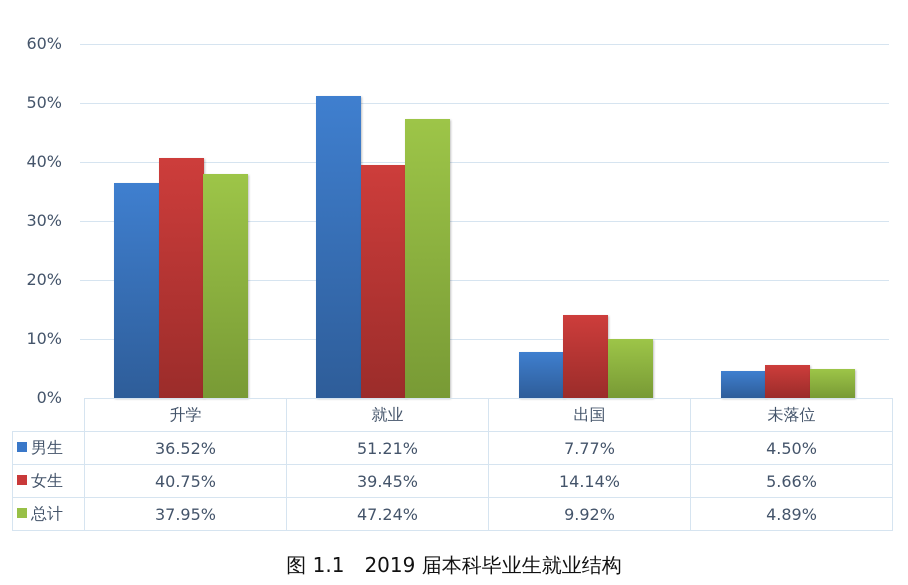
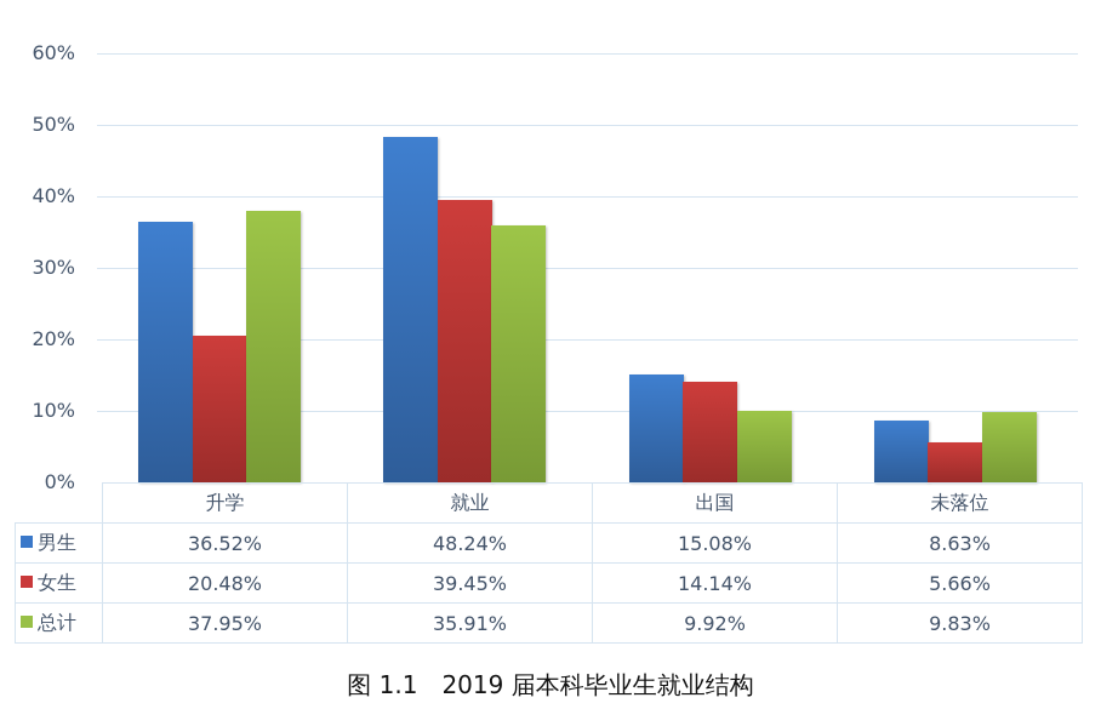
女生/升学: 40.75% -> 20.48%
男生/就业: 51.21% -> 48.24%
总计/就业: 47.24% -> 35.91%
男生/出国: 7.77% -> 15.08%
男生/未落位: 4.50% -> 8.63%
总计/未落位: 4.89% -> 9.83%
